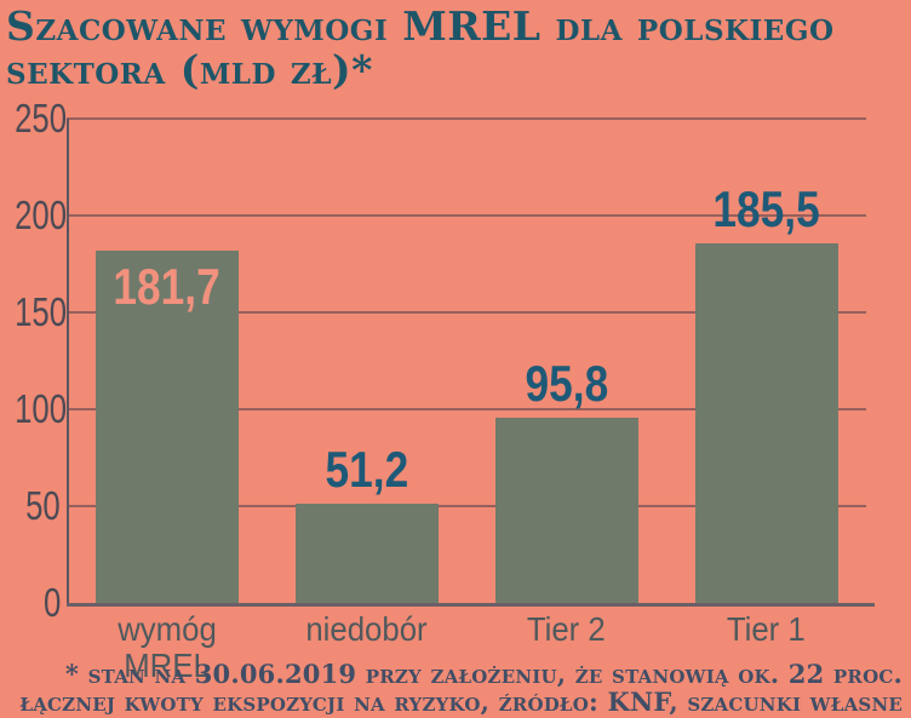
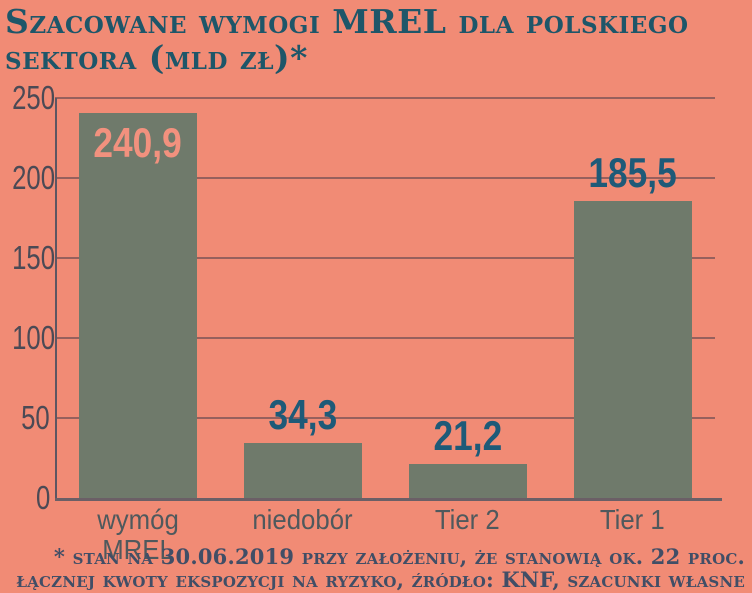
wymóg MREL: 181,7 -> 240,9
niedobór: 51,2 -> 34,3
Tier 2: 95,8 -> 21,2
